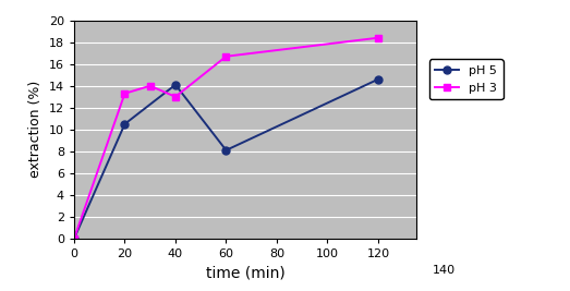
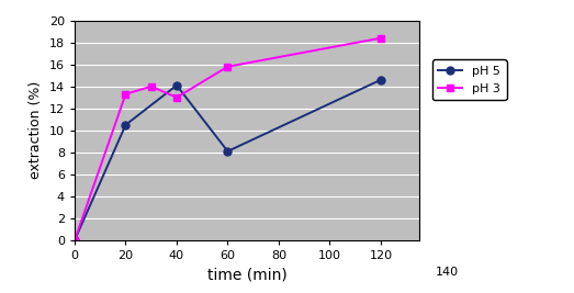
pH 3/60: 16.7 -> 15.8
